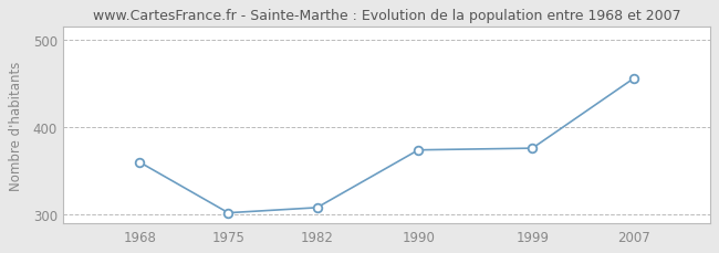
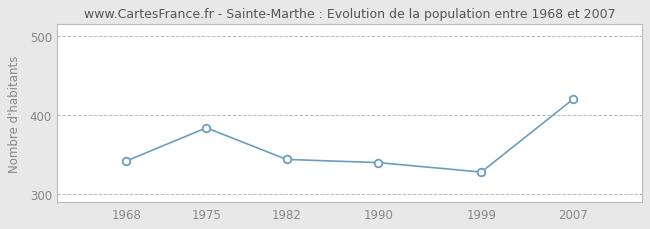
1968: 360 -> 342
1975: 302 -> 384
1982: 308 -> 344
1990: 374 -> 340
1999: 376 -> 328
2007: 456 -> 420
